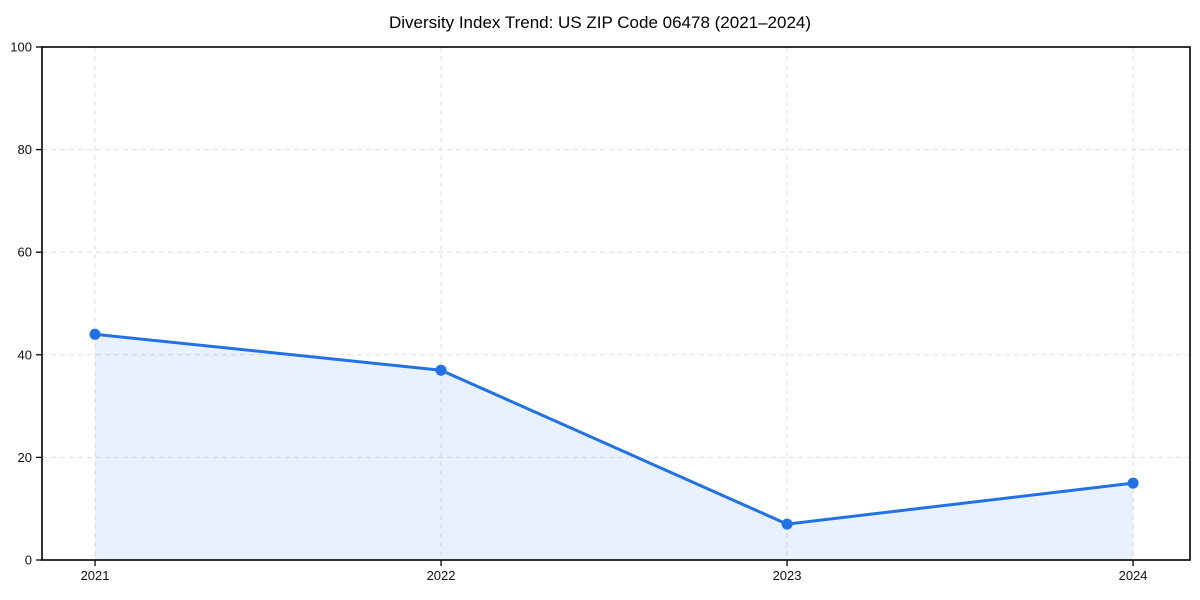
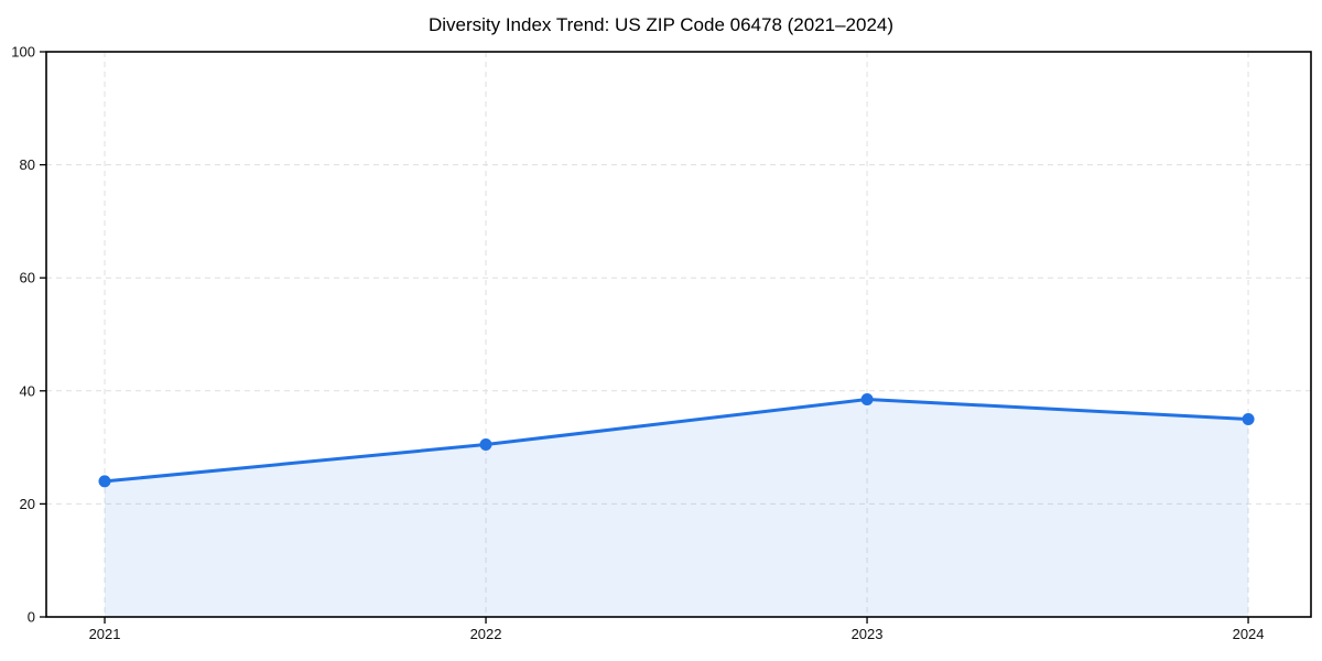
2021: 44 -> 24
2022: 37 -> 30
2023: 7 -> 38
2024: 15 -> 35
